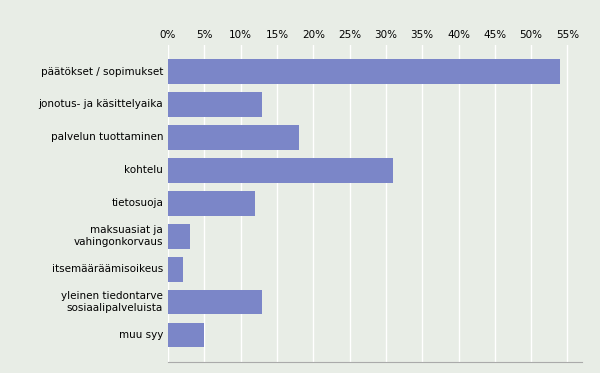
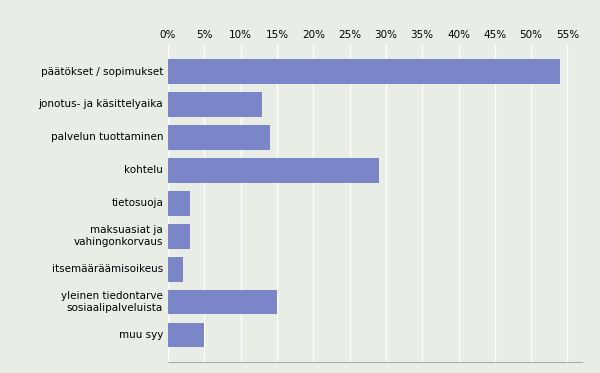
palvelun tuottaminen: 18% -> 14%
kohtelu: 31% -> 29%
tietosuoja: 12% -> 3%
yleinen tiedontarve sosiaalipalveluista: 13% -> 15%
